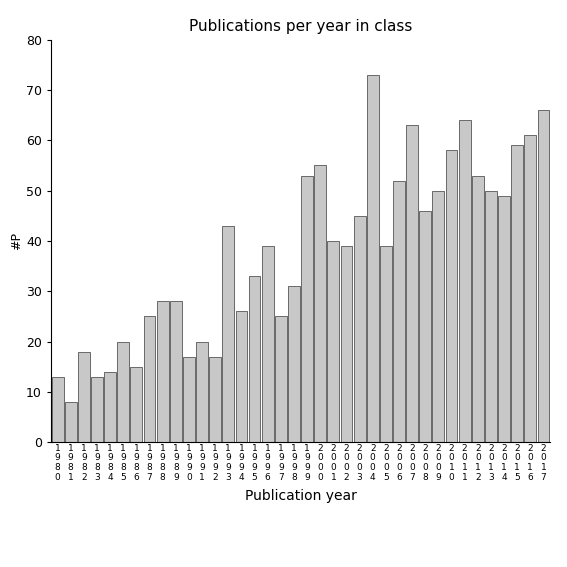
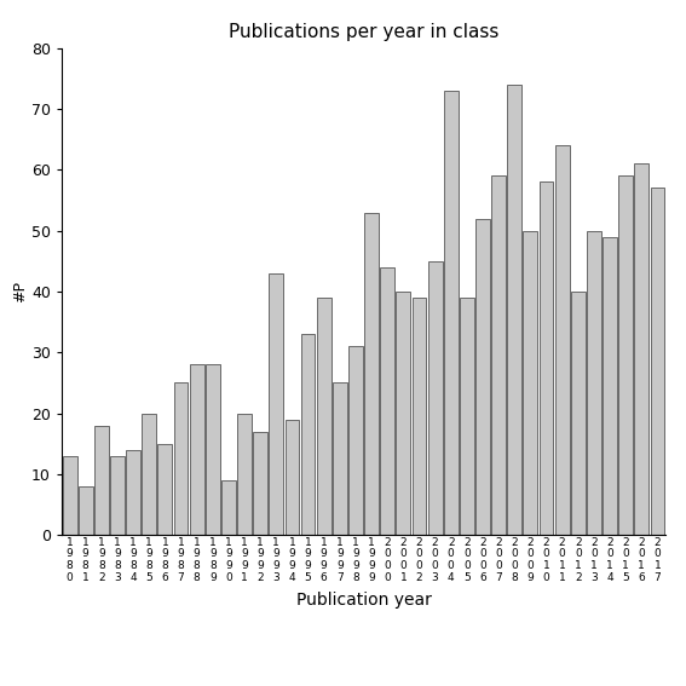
1 9 9 0: 17 -> 9
1 9 9 4: 26 -> 19
2 0 0 0: 55 -> 44
2 0 0 7: 63 -> 59
2 0 0 8: 46 -> 74
2 0 1 2: 53 -> 40
2 0 1 7: 66 -> 57
